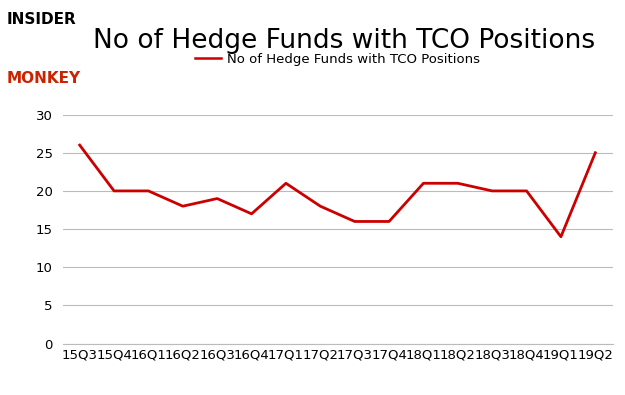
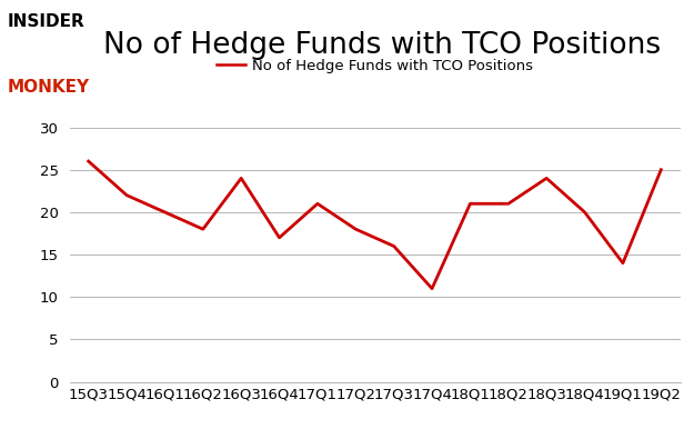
15Q4: 20 -> 22
16Q3: 19 -> 24
17Q4: 16 -> 11
18Q3: 20 -> 24
